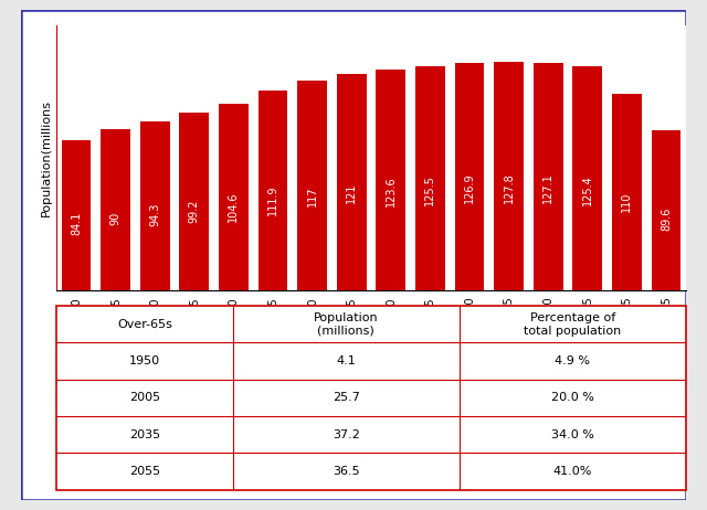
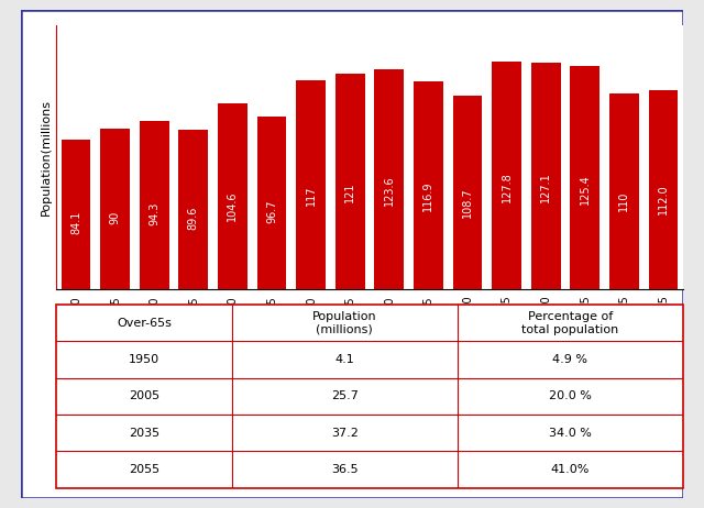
1965: 99.2 -> 89.6
1975: 111.9 -> 96.7
1995: 125.5 -> 116.9
2000: 126.9 -> 108.7
2055: 89.6 -> 112.0
